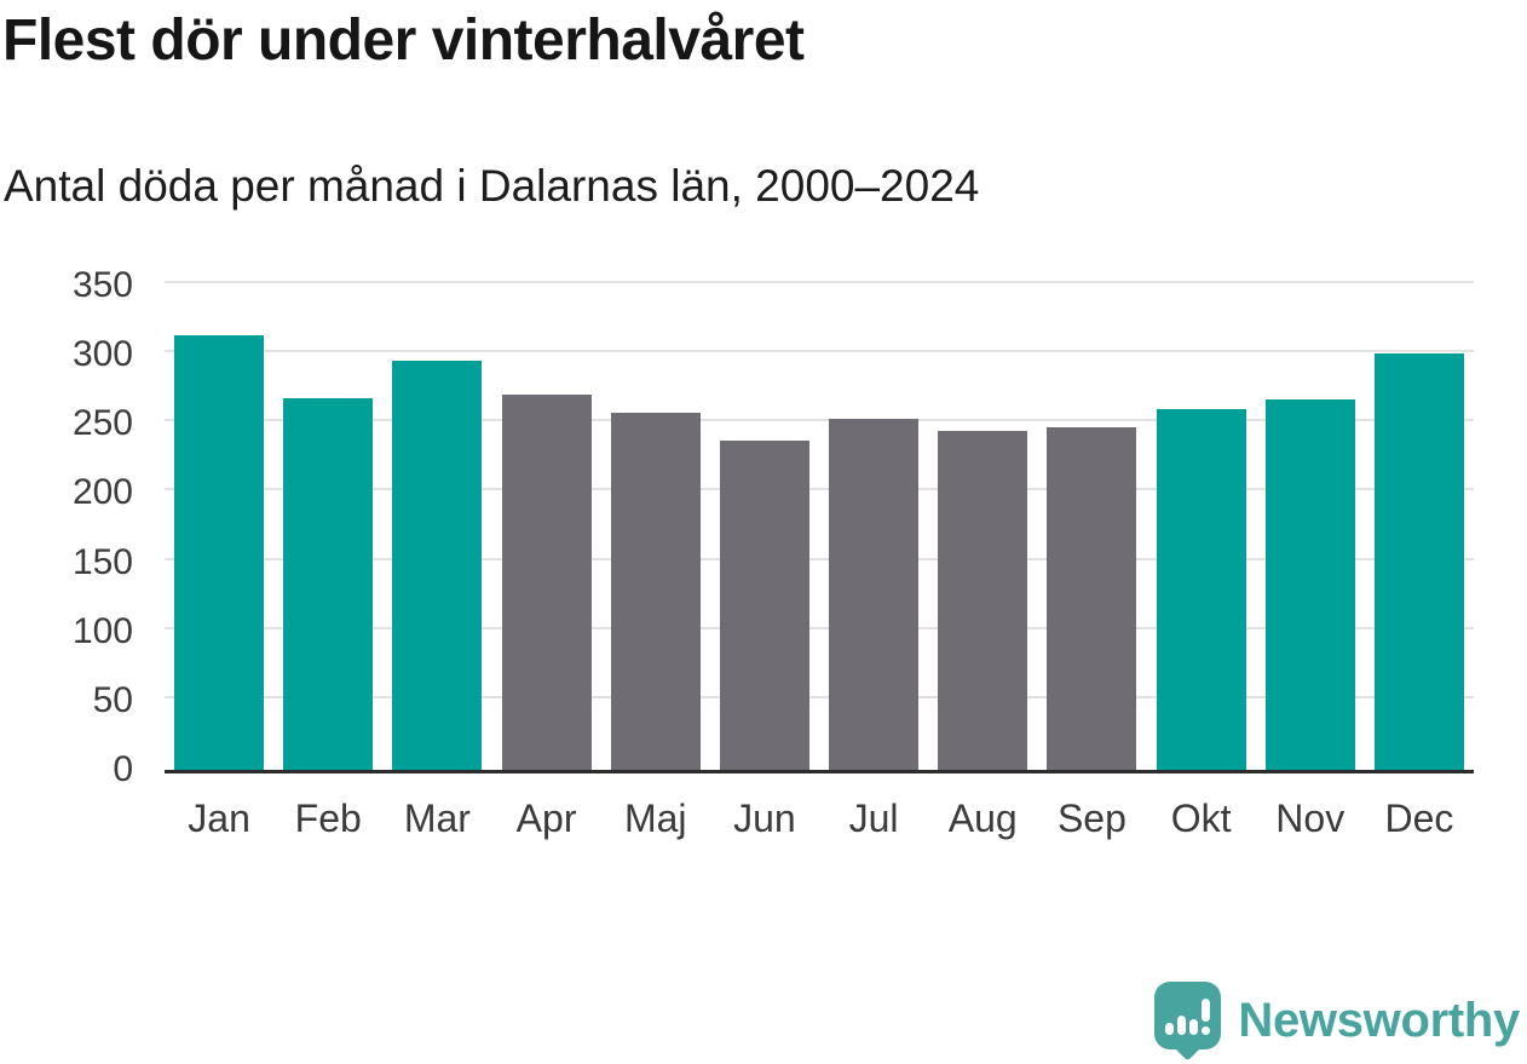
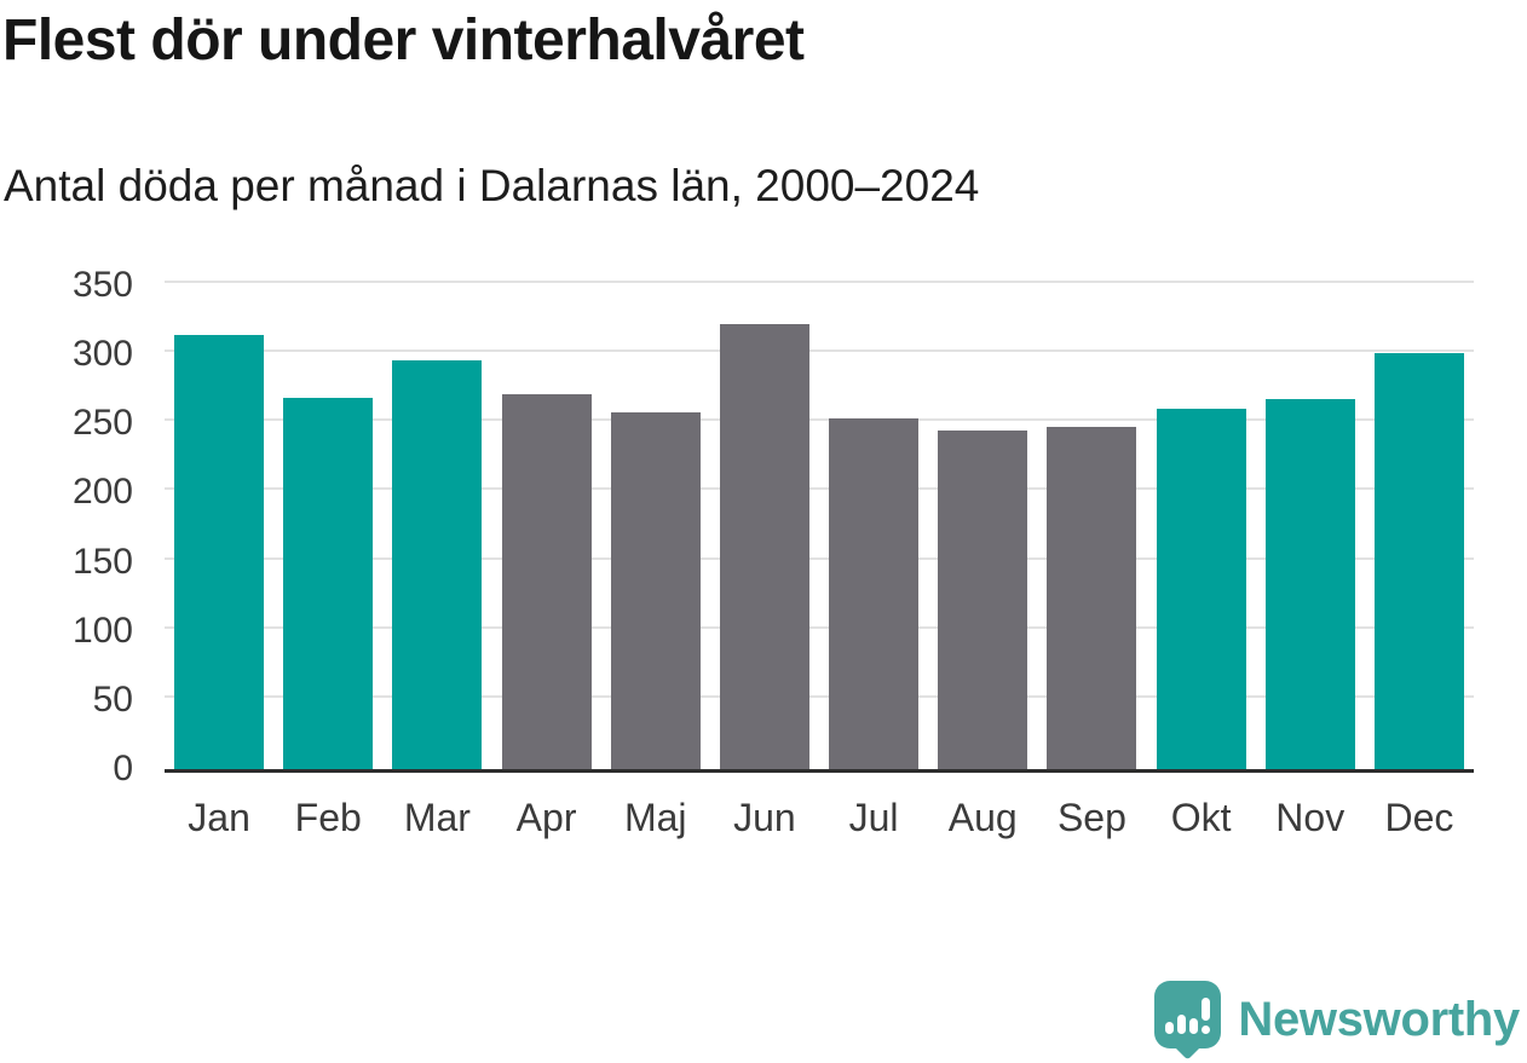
Jun: 238 -> 322
